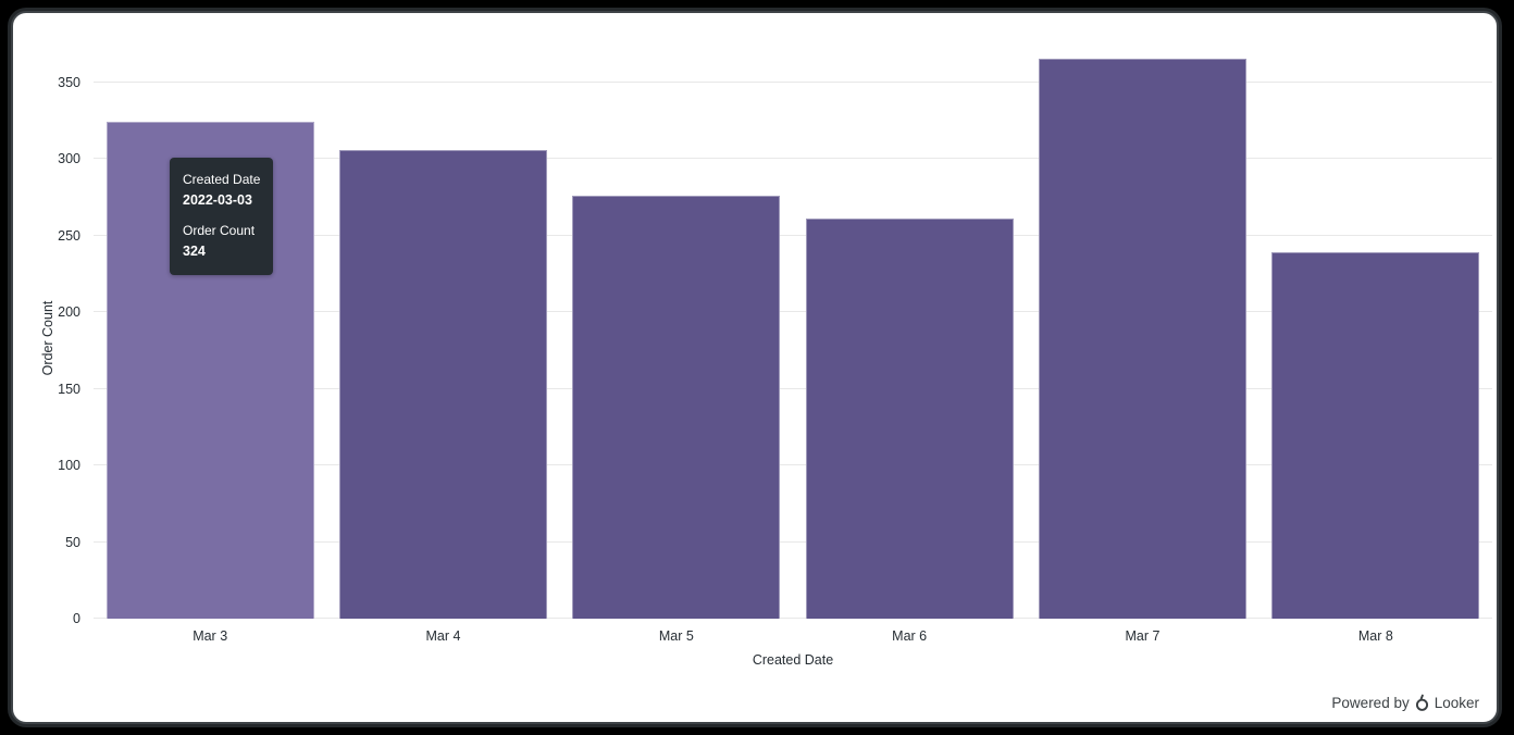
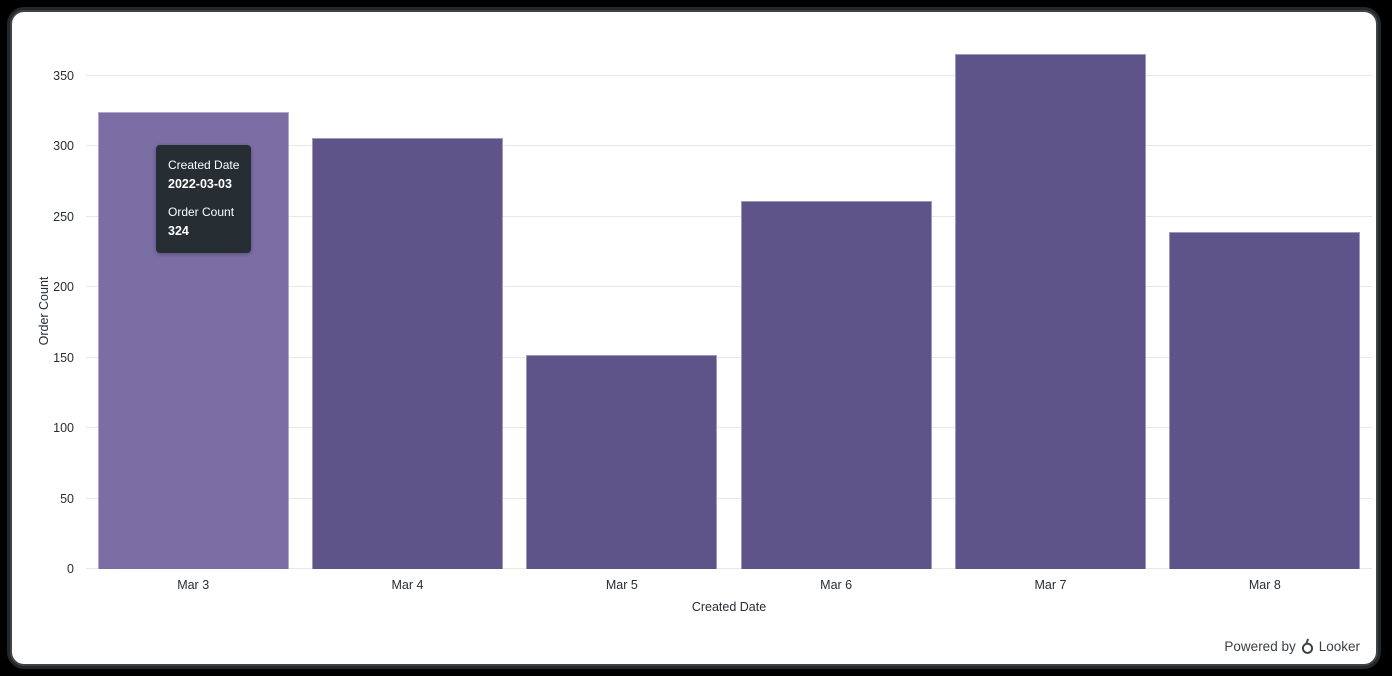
Mar 5: 276 -> 152
